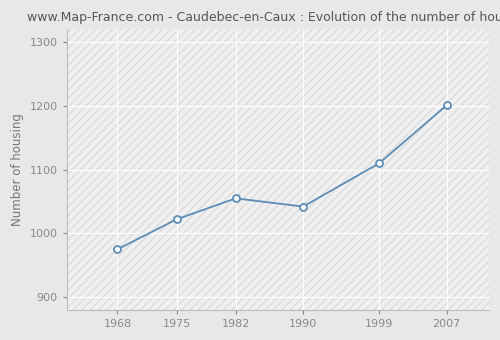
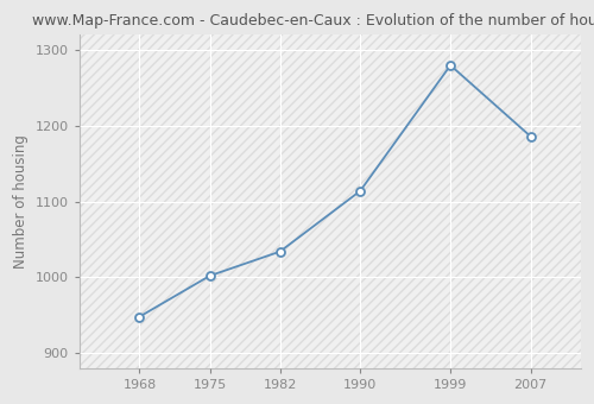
1968: 975 -> 948
1975: 1022 -> 1002
1982: 1055 -> 1034
1990: 1042 -> 1114
1999: 1110 -> 1280
2007: 1201 -> 1186
